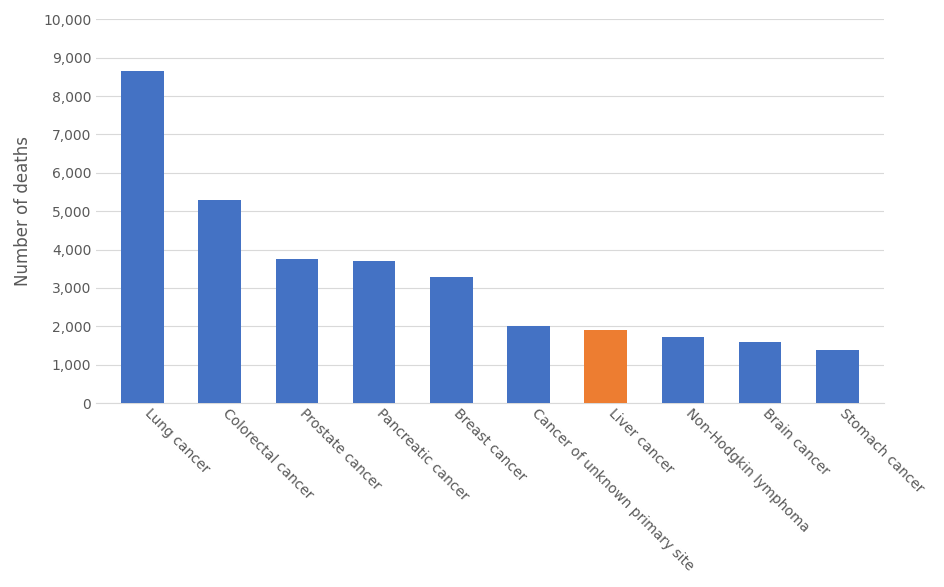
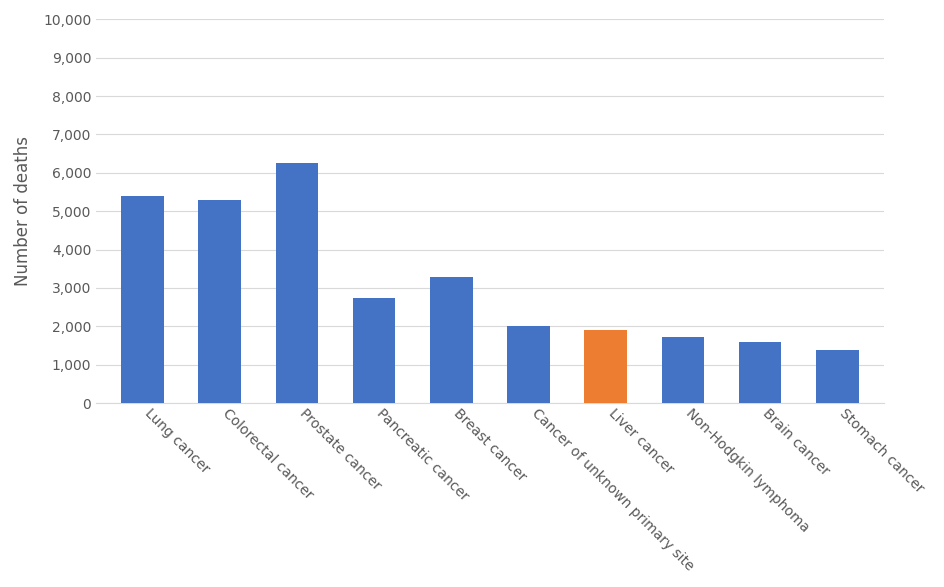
Lung cancer: 8,650 -> 5,400
Prostate cancer: 3,750 -> 6,250
Pancreatic cancer: 3,700 -> 2,750
